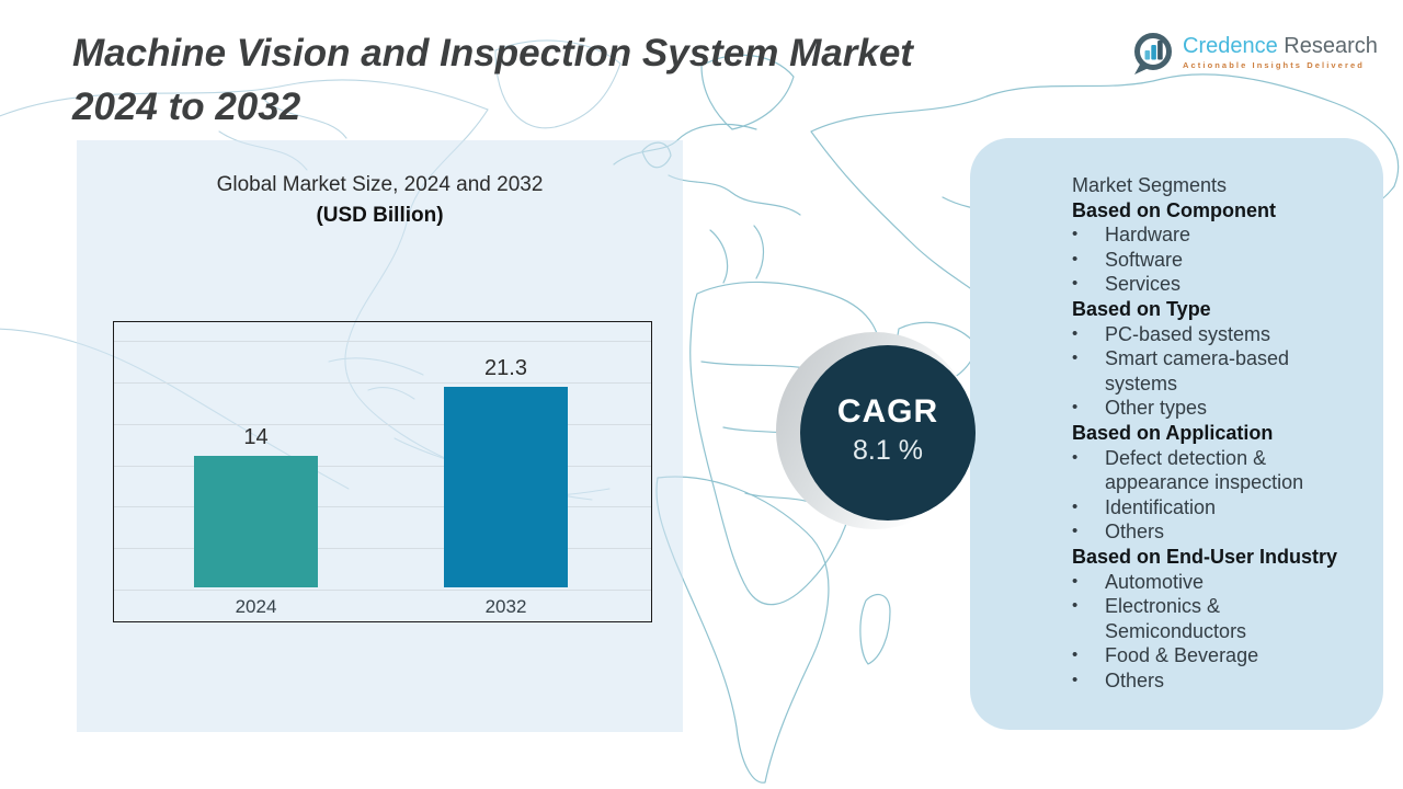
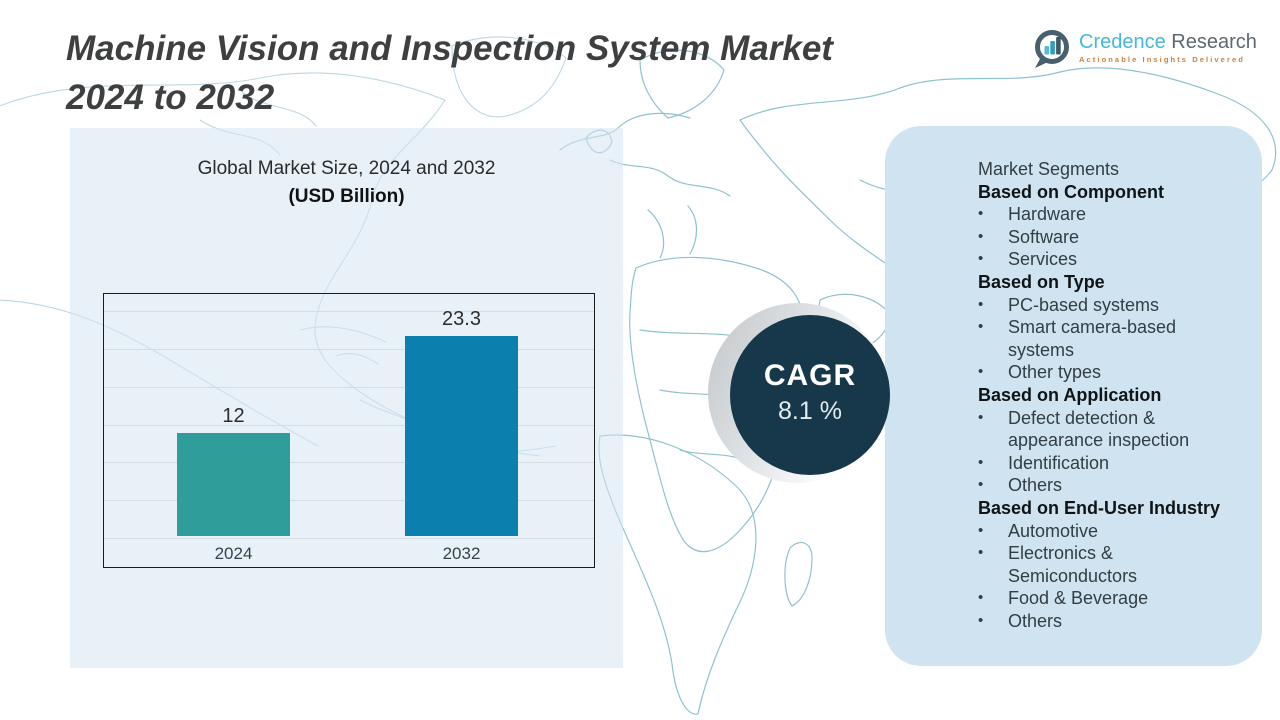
2024: 14 -> 12
2032: 21.3 -> 23.3
